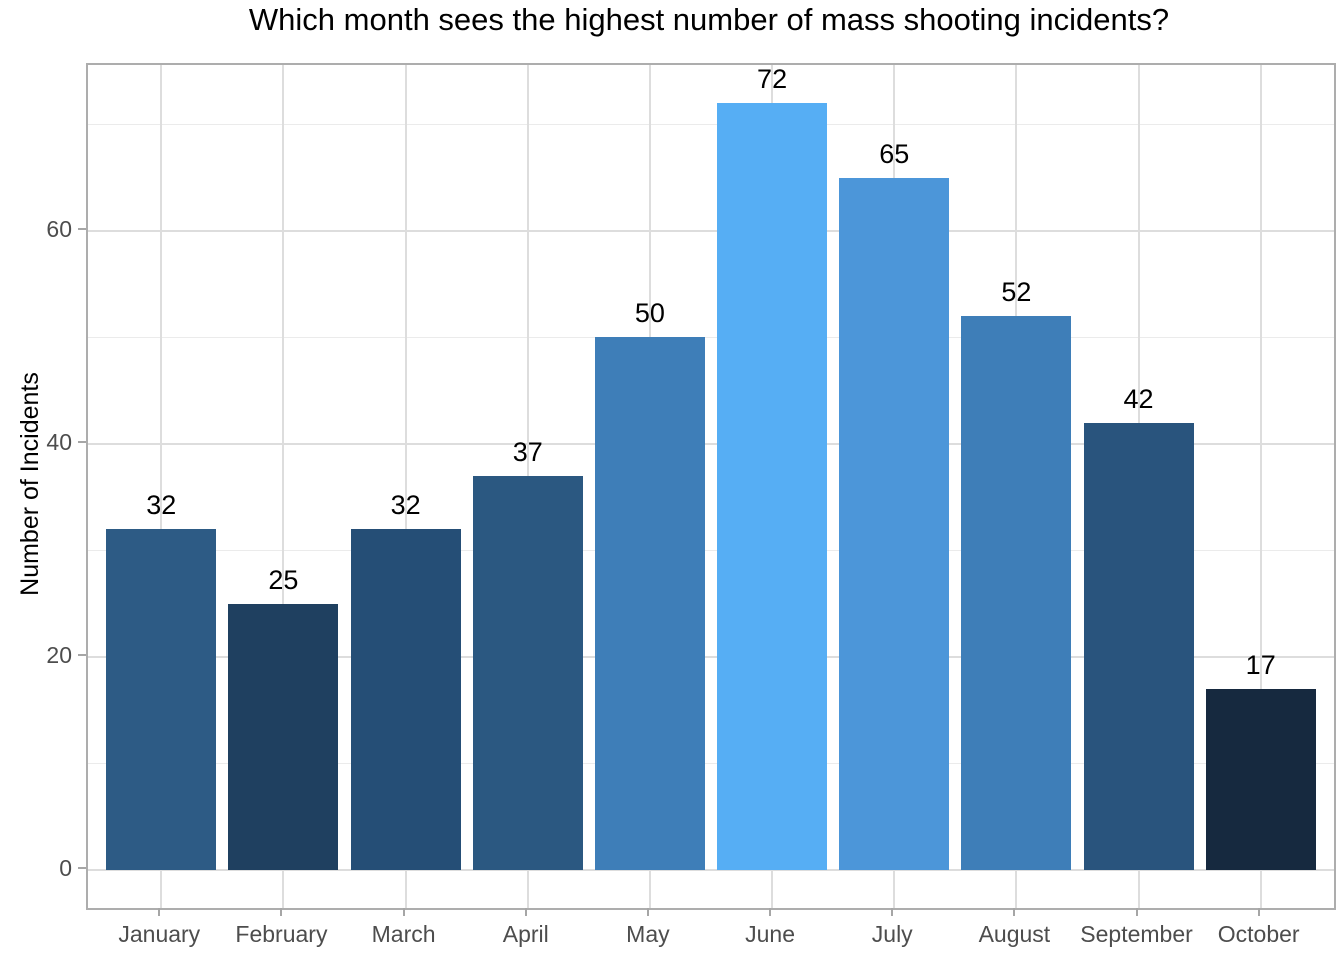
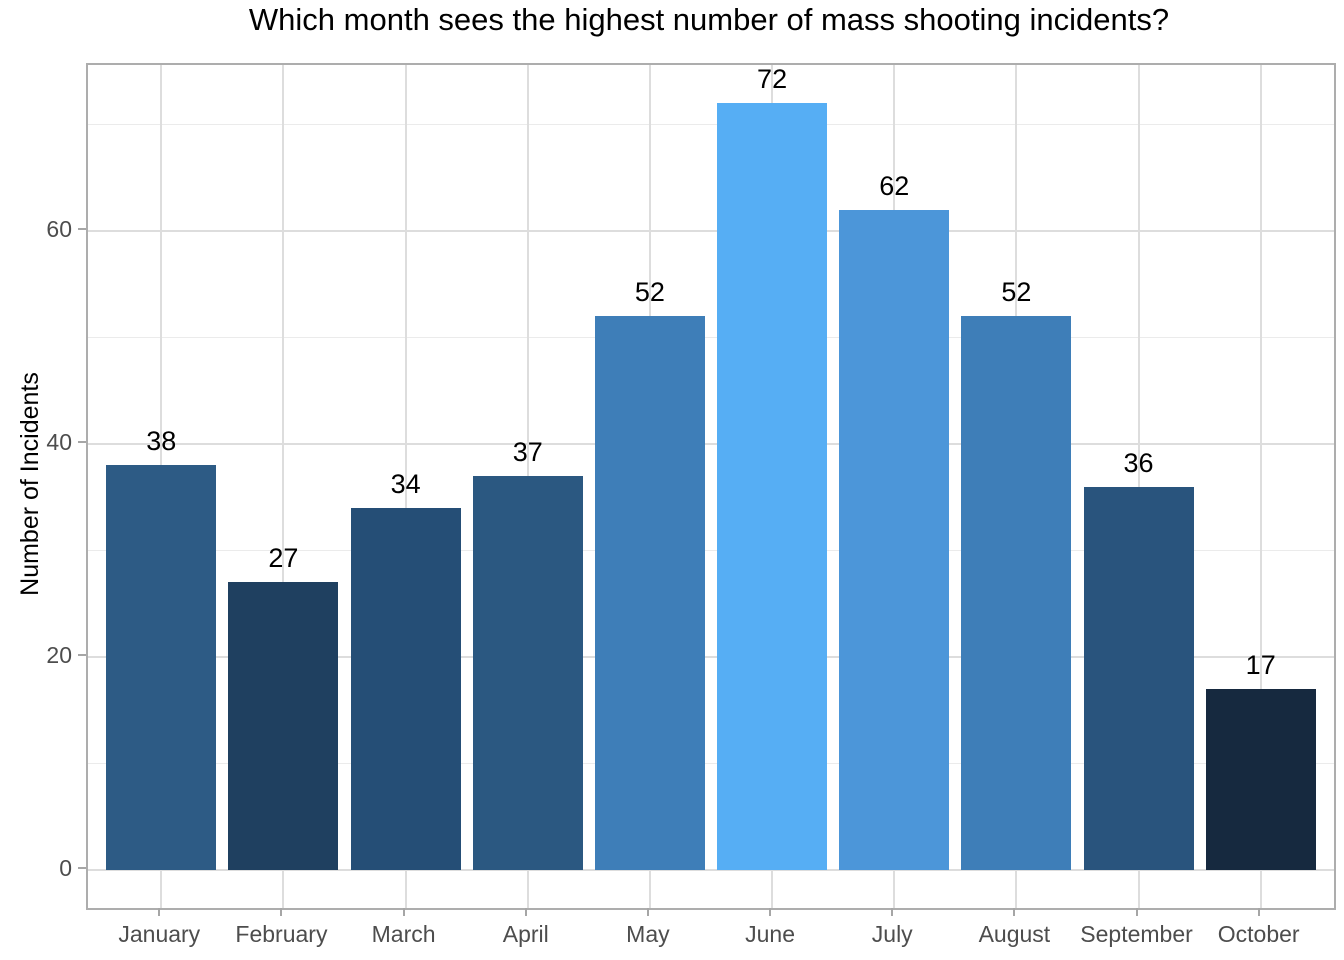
January: 32 -> 38
February: 25 -> 27
March: 32 -> 34
May: 50 -> 52
July: 65 -> 62
September: 42 -> 36
